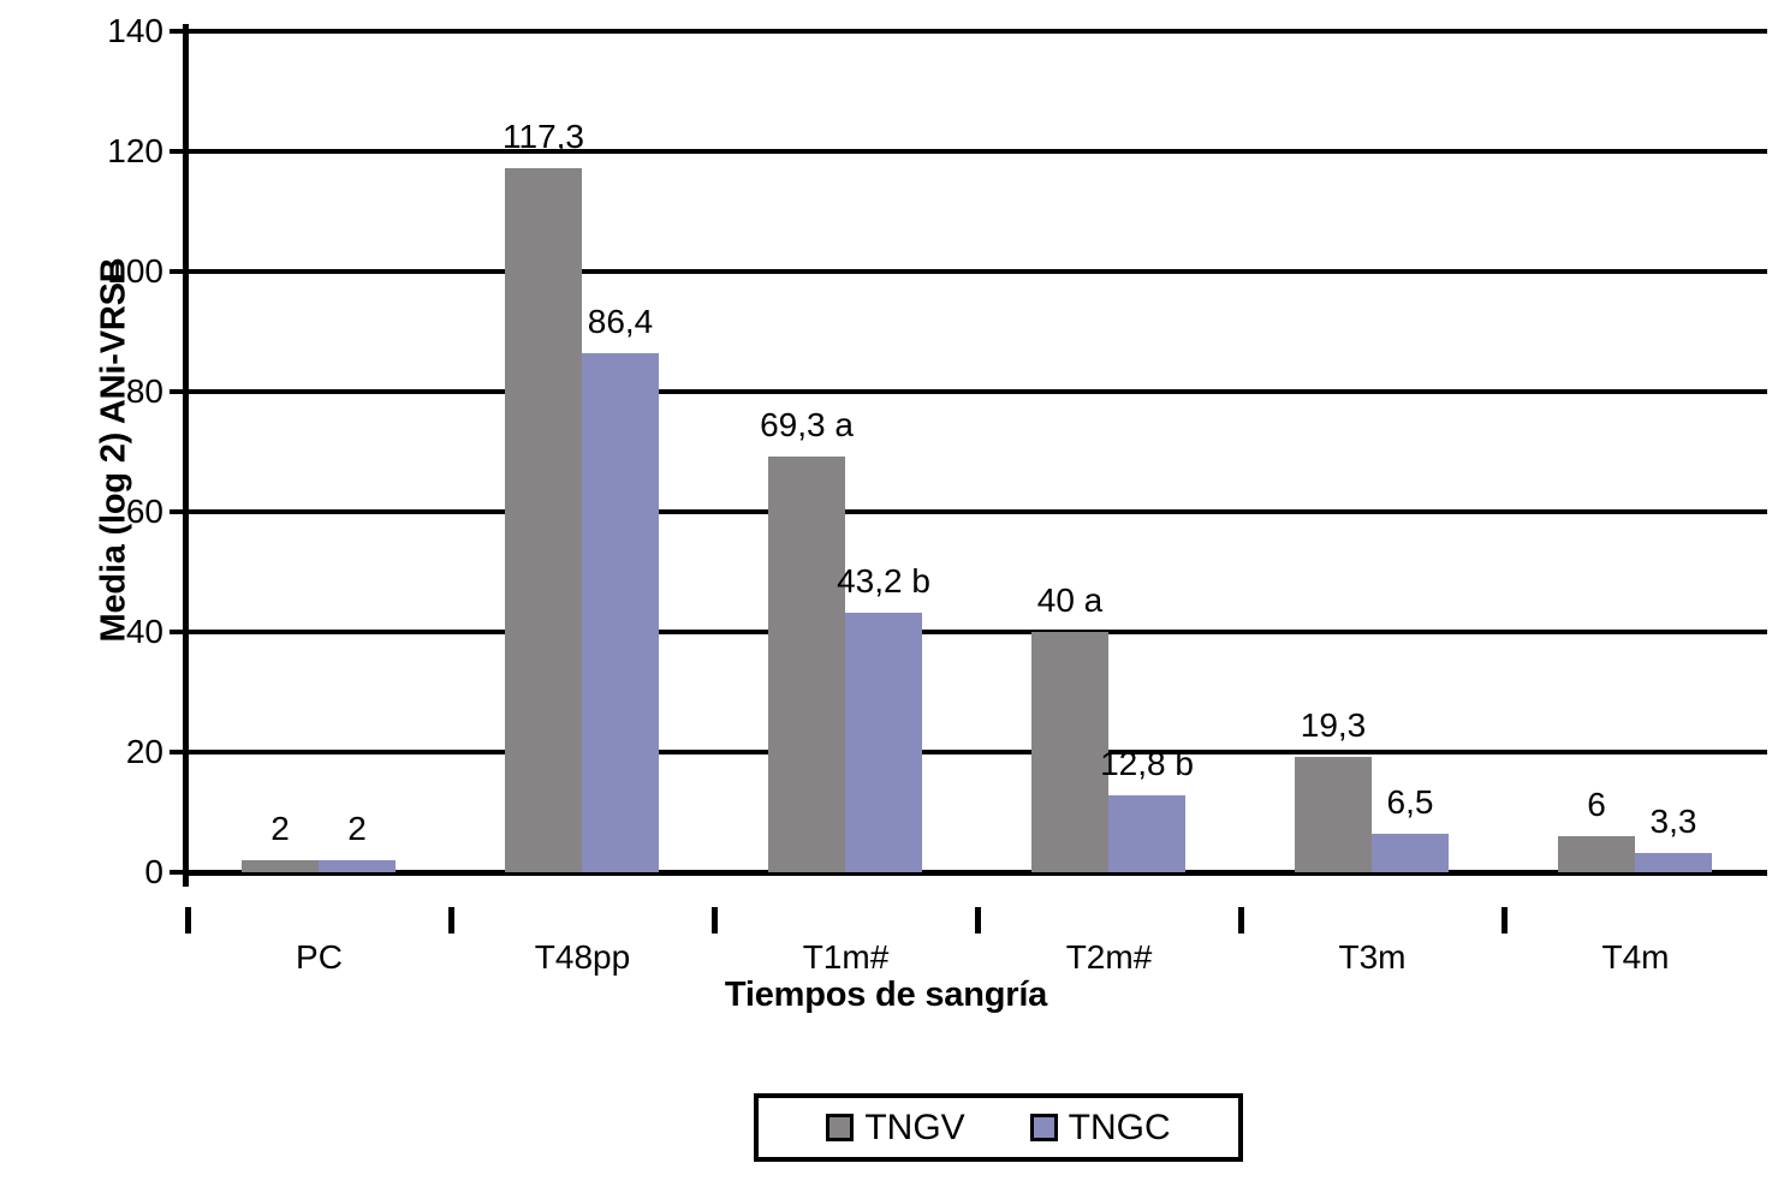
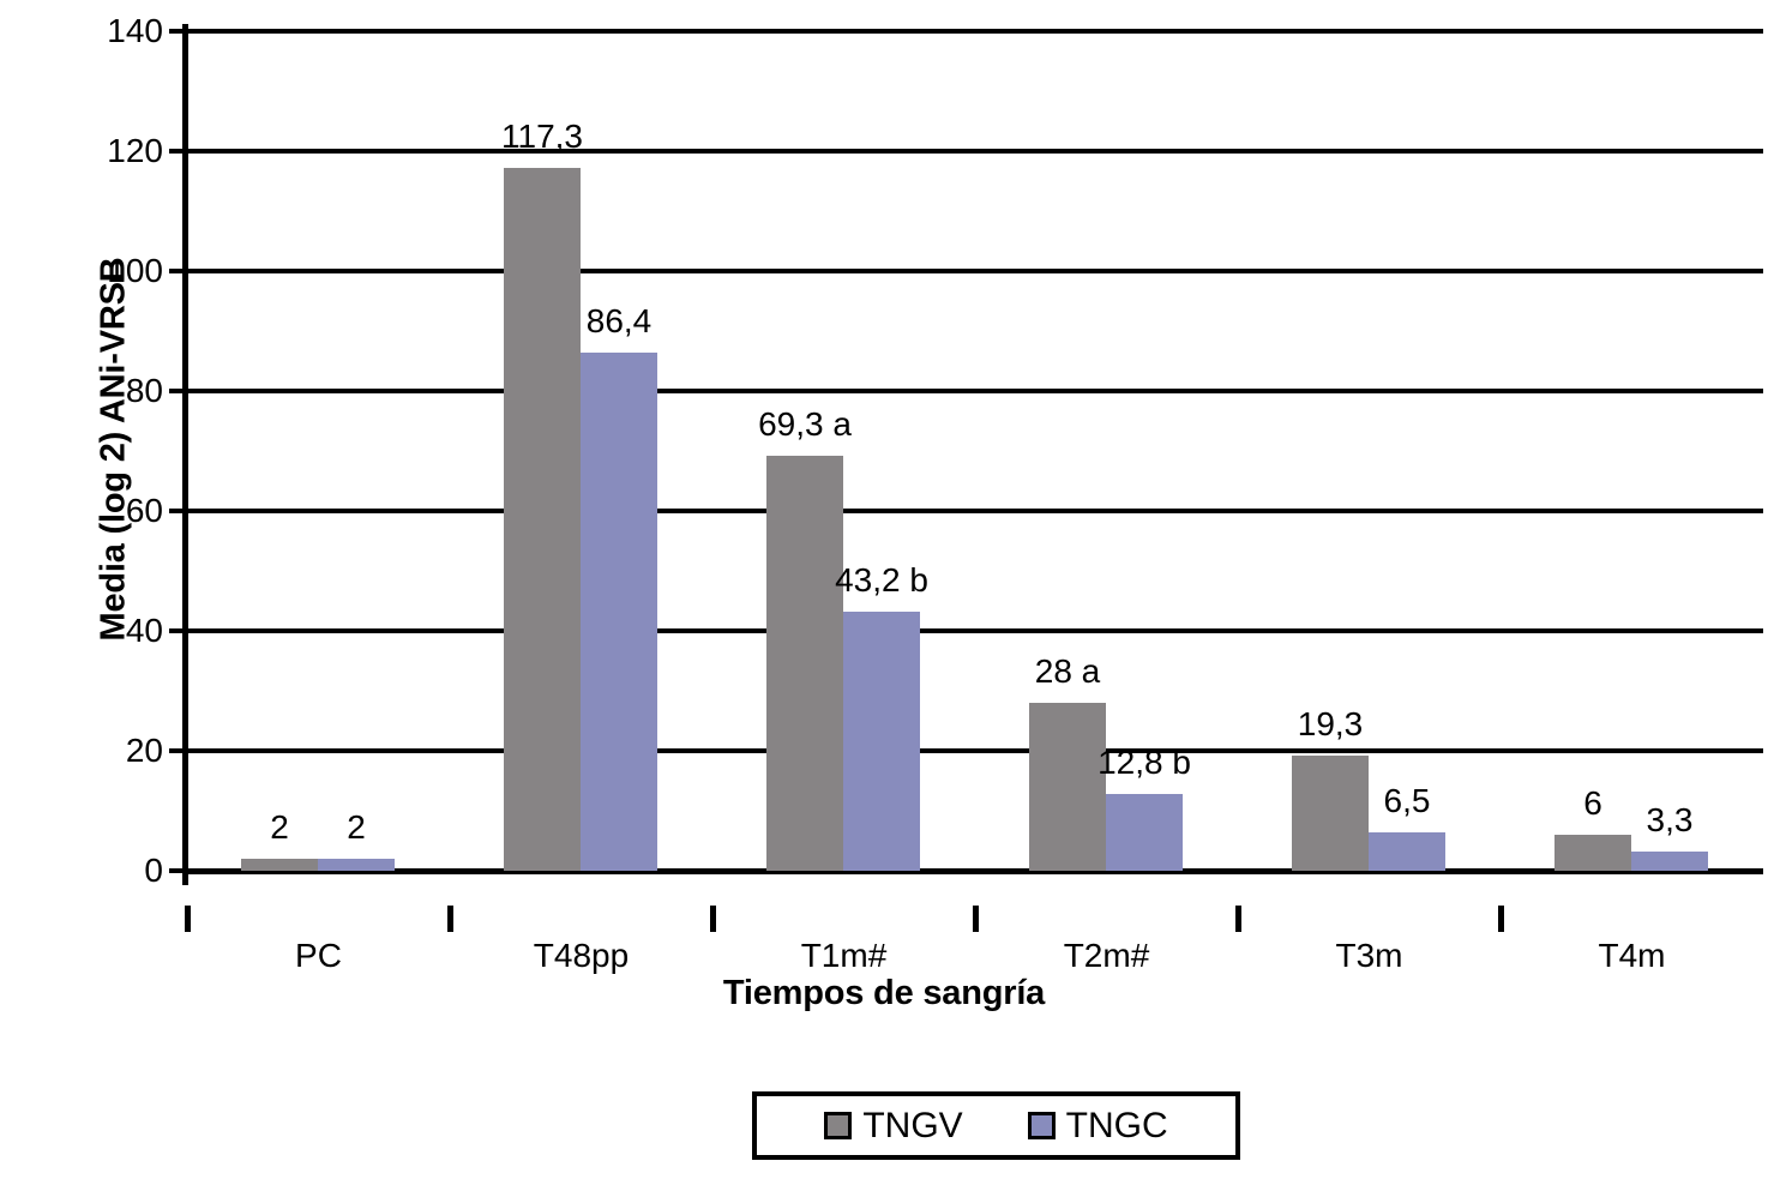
TNGV/T2m#: 40 -> 28
